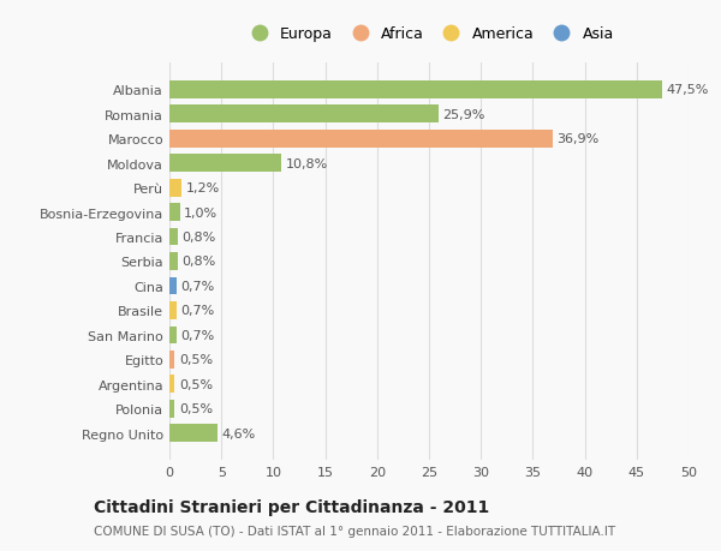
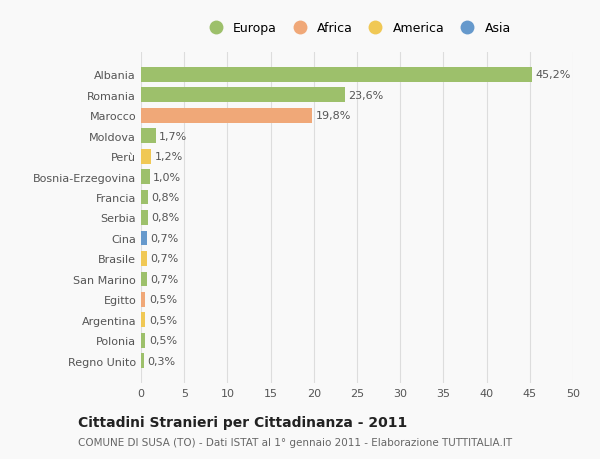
Albania: 47,5% -> 45,2%
Romania: 25,9% -> 23,6%
Marocco: 36,9% -> 19,8%
Moldova: 10,8% -> 1,7%
Regno Unito: 4,6% -> 0,3%
